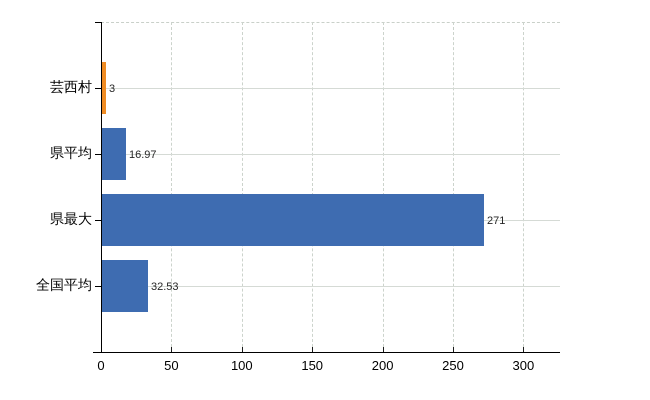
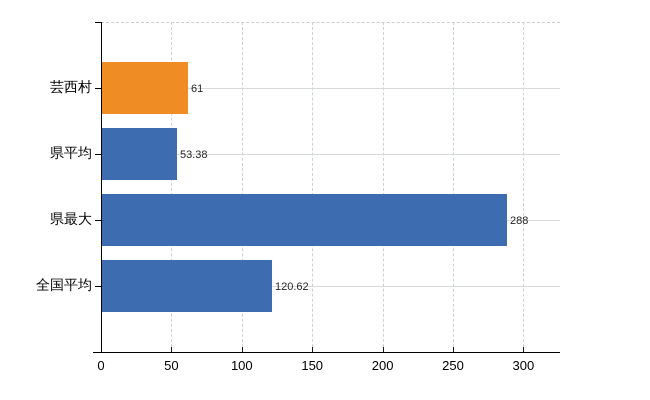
芸西村: 3 -> 61
県平均: 16.97 -> 53.38
県最大: 271 -> 288
全国平均: 32.53 -> 120.62
